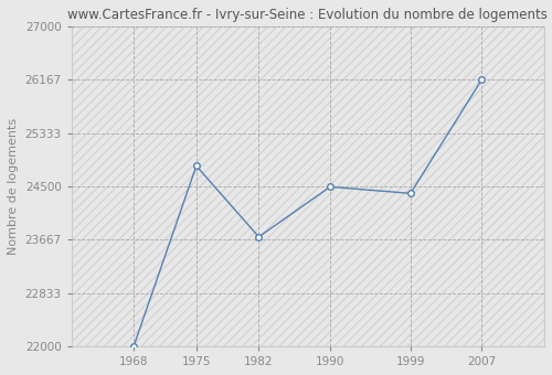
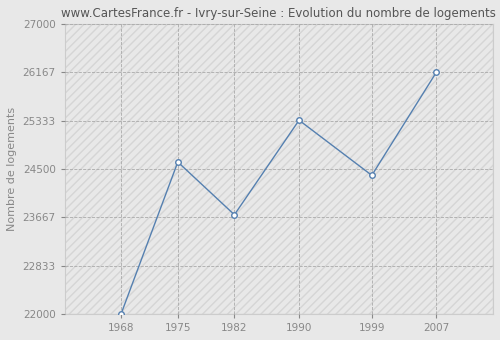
1975: 24820 -> 24620
1990: 24490 -> 25340
